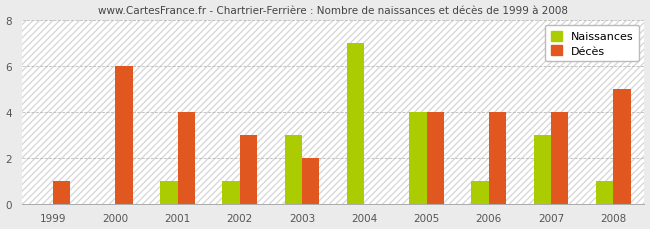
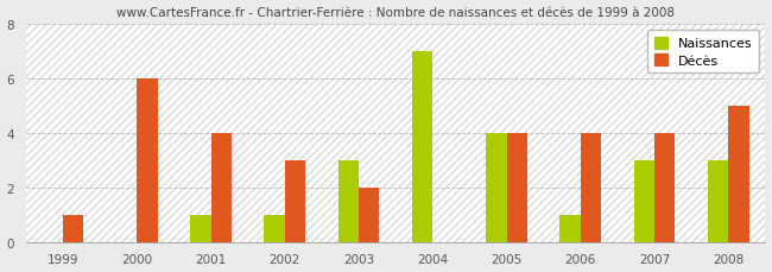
Naissances/2008: 1 -> 3
